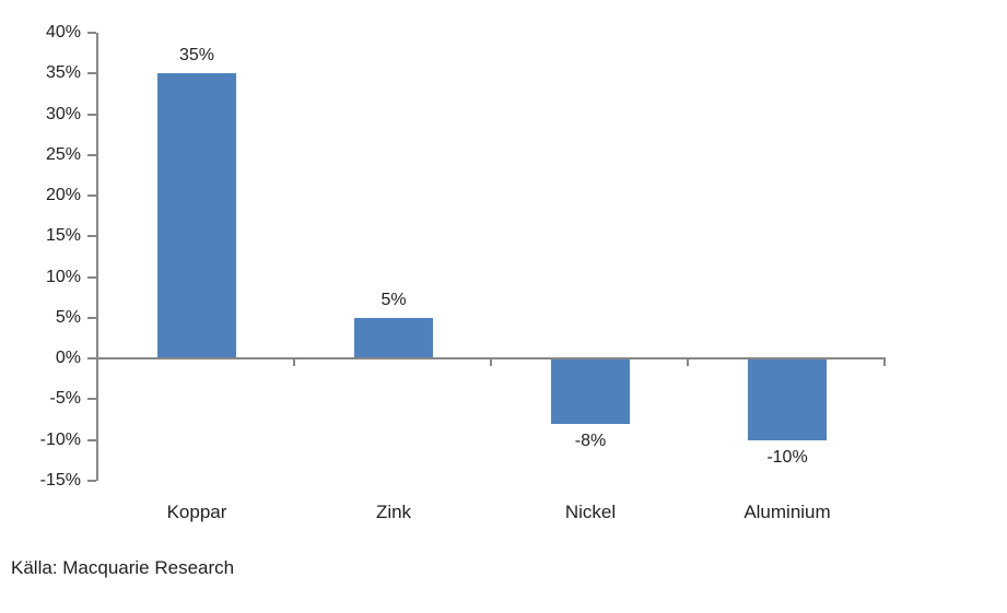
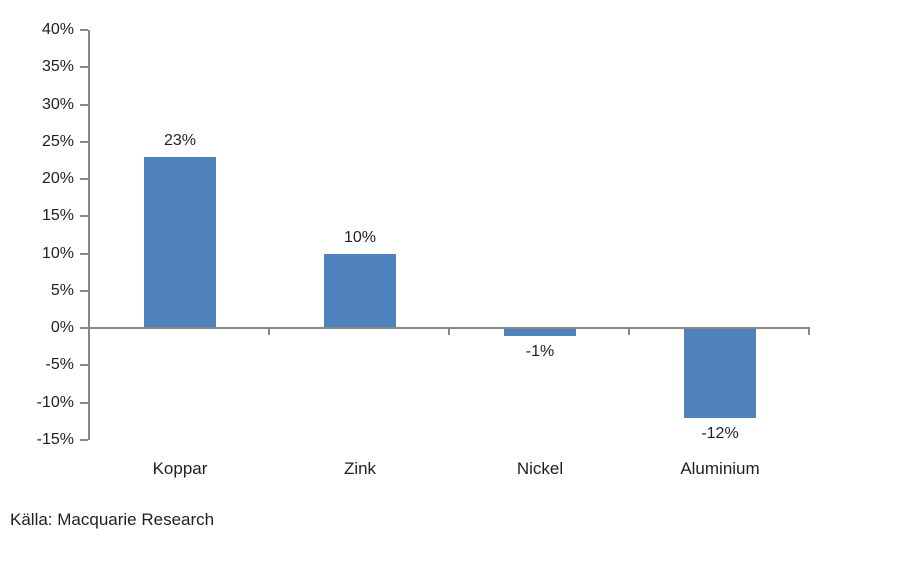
Koppar: 35% -> 23%
Zink: 5% -> 10%
Nickel: -8% -> -1%
Aluminium: -10% -> -12%
